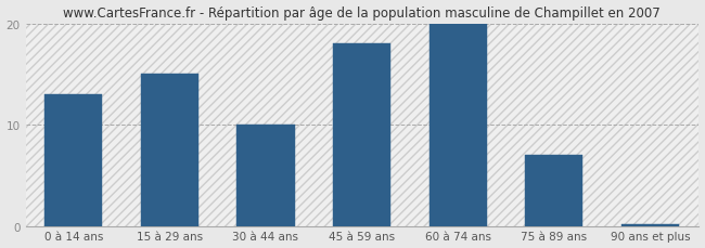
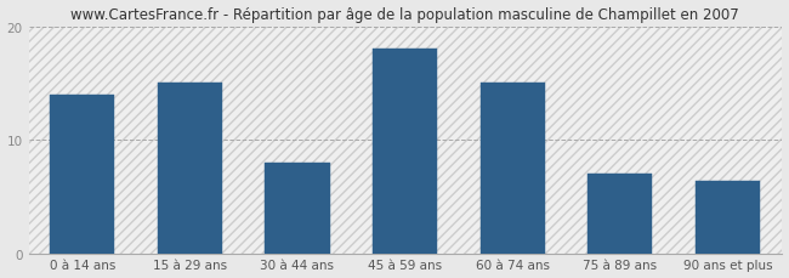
0 à 14 ans: 13.0 -> 14.0
30 à 44 ans: 10.0 -> 8.0
60 à 74 ans: 20.0 -> 15.0
90 ans et plus: 0.2 -> 6.4
